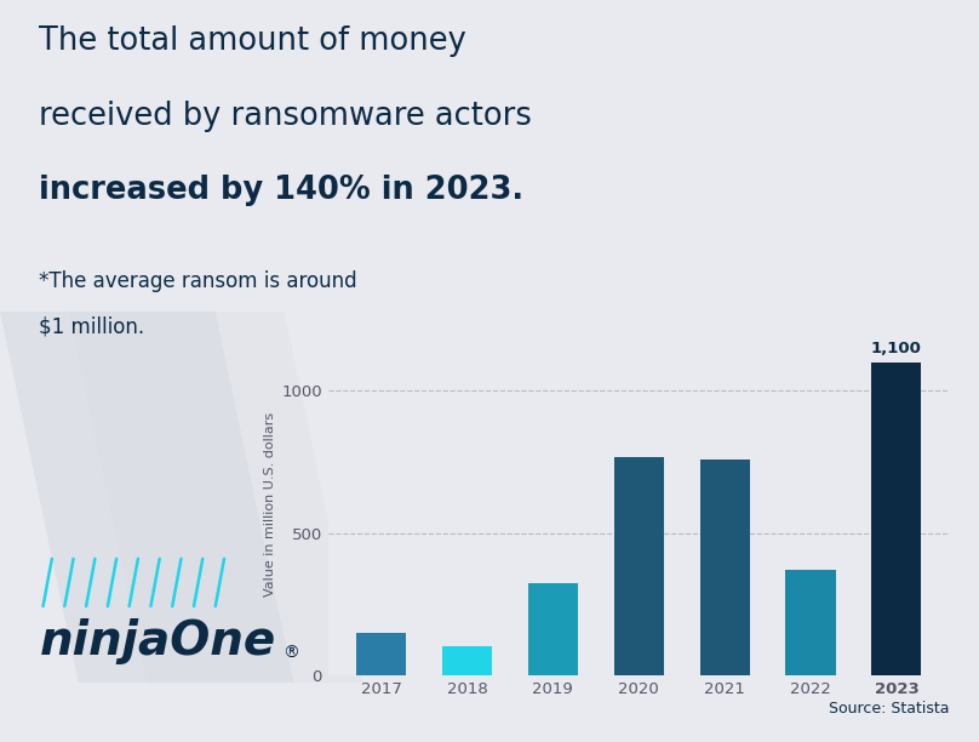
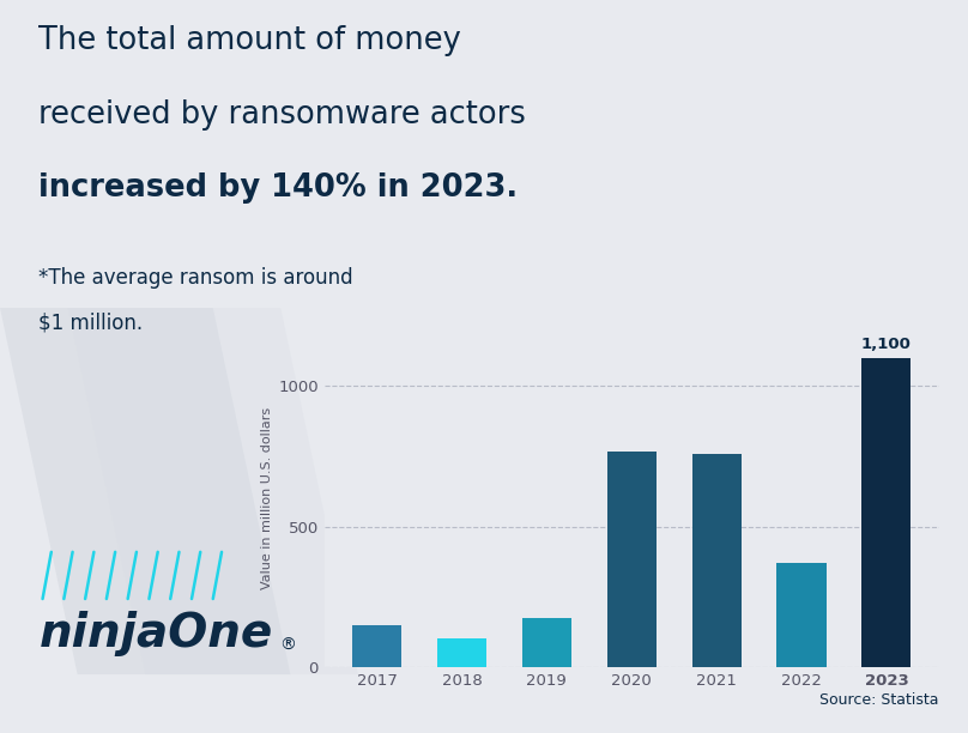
2019: 325 -> 175
